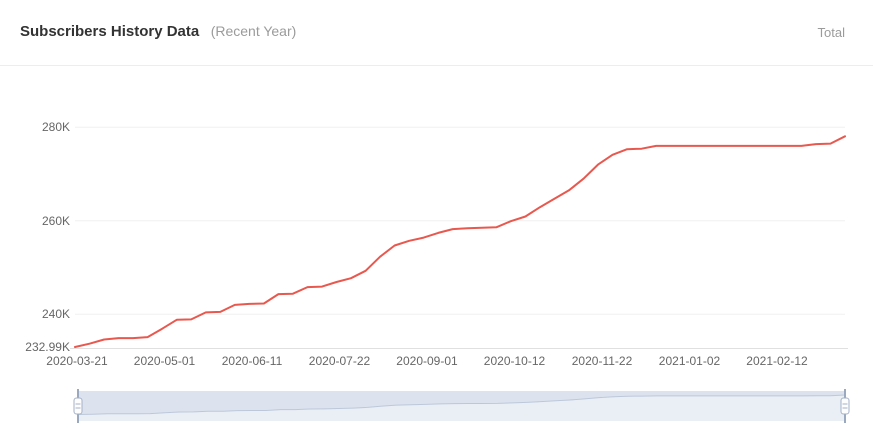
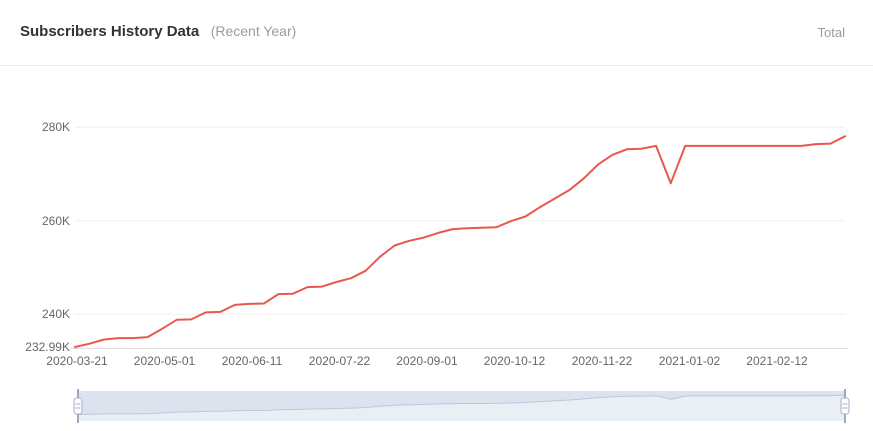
2021-01-02: 276K -> 268K
